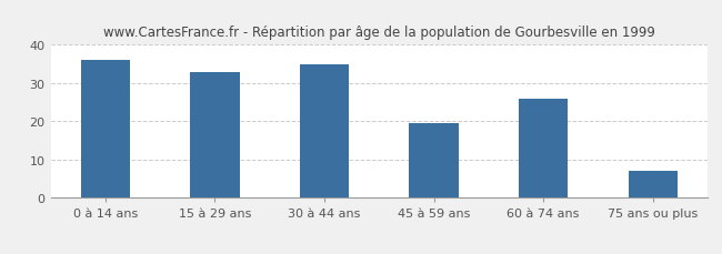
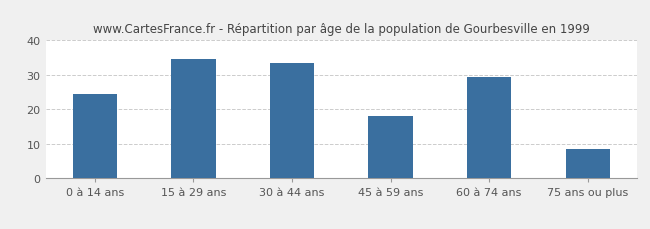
0 à 14 ans: 36.0 -> 24.5
15 à 29 ans: 33.0 -> 34.5
30 à 44 ans: 35.0 -> 33.5
45 à 59 ans: 19.5 -> 18.0
60 à 74 ans: 26.0 -> 29.5
75 ans ou plus: 7.0 -> 8.5
